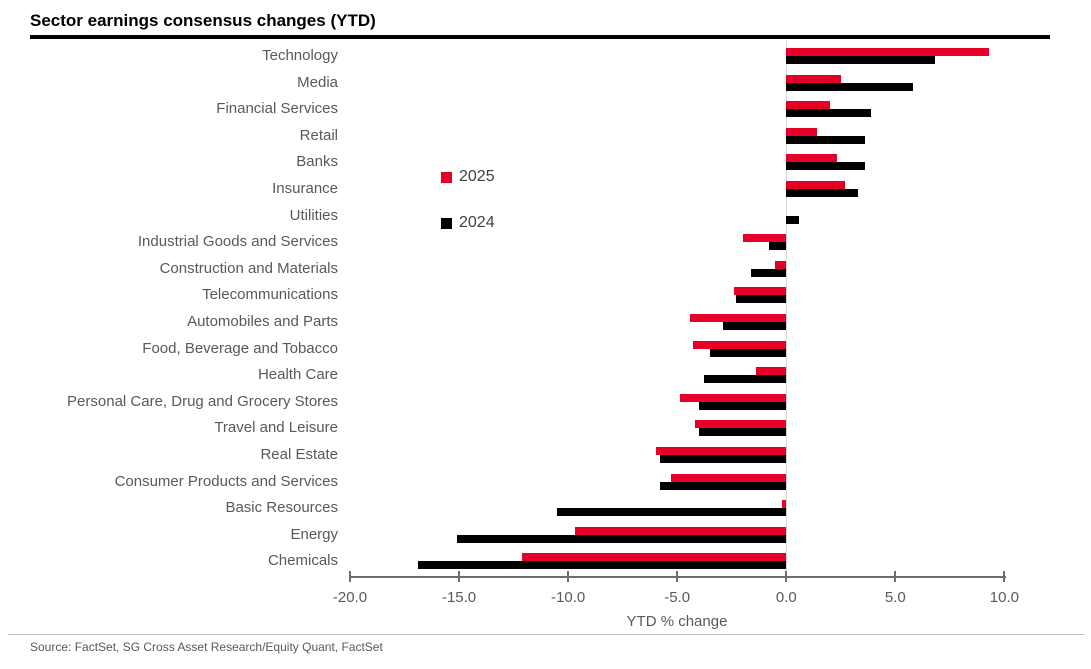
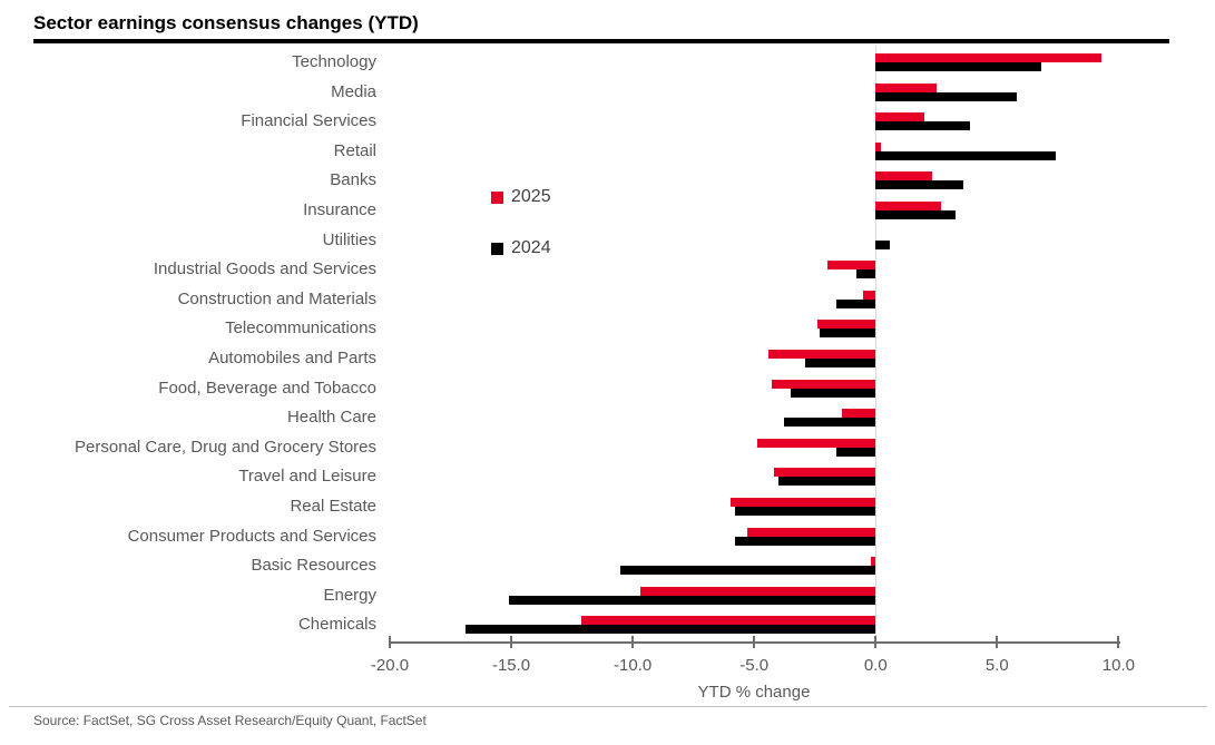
2025/Retail: 1.4 -> 0.2
2024/Retail: 3.6 -> 7.4
2024/Personal Care, Drug and Grocery Stores: -4.0 -> -1.6
